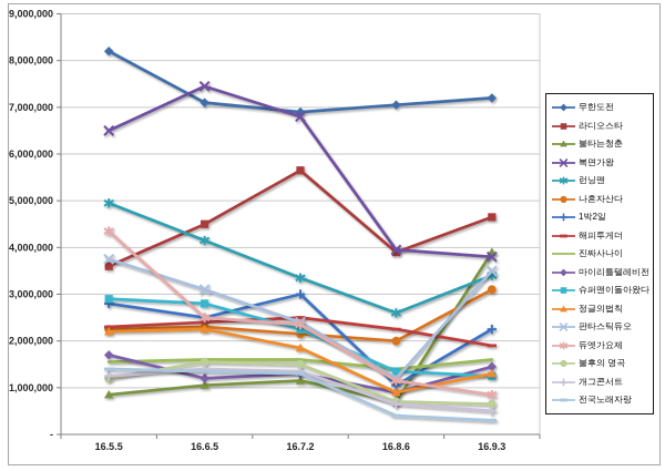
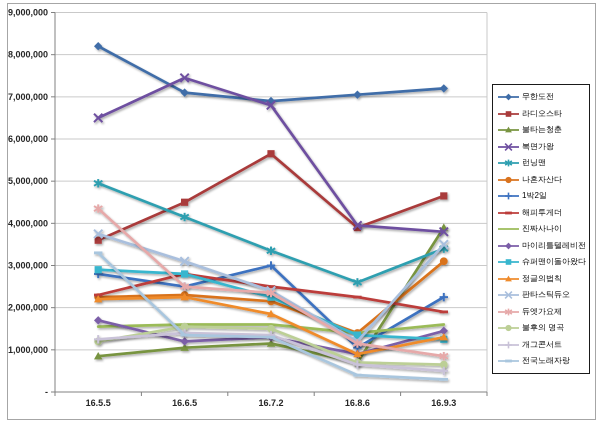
전국노래자랑/16.5.5: 1400000 -> 3300000
해피투게더/16.6.5: 2400000 -> 2800000
나혼자산다/16.8.6: 2000000 -> 1400000
